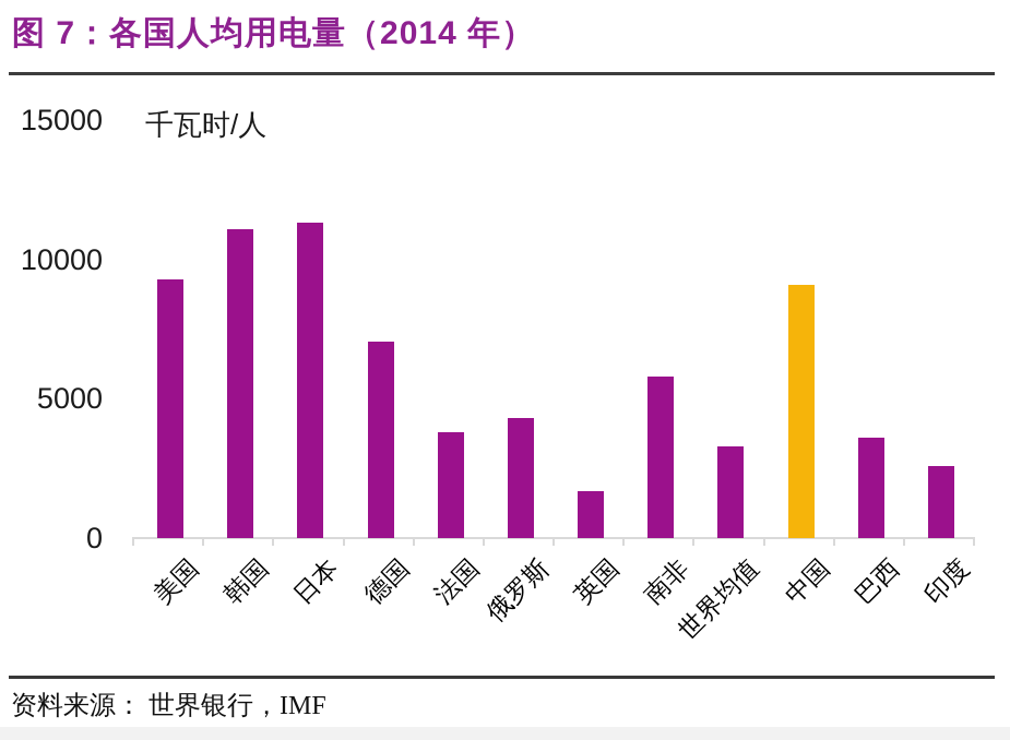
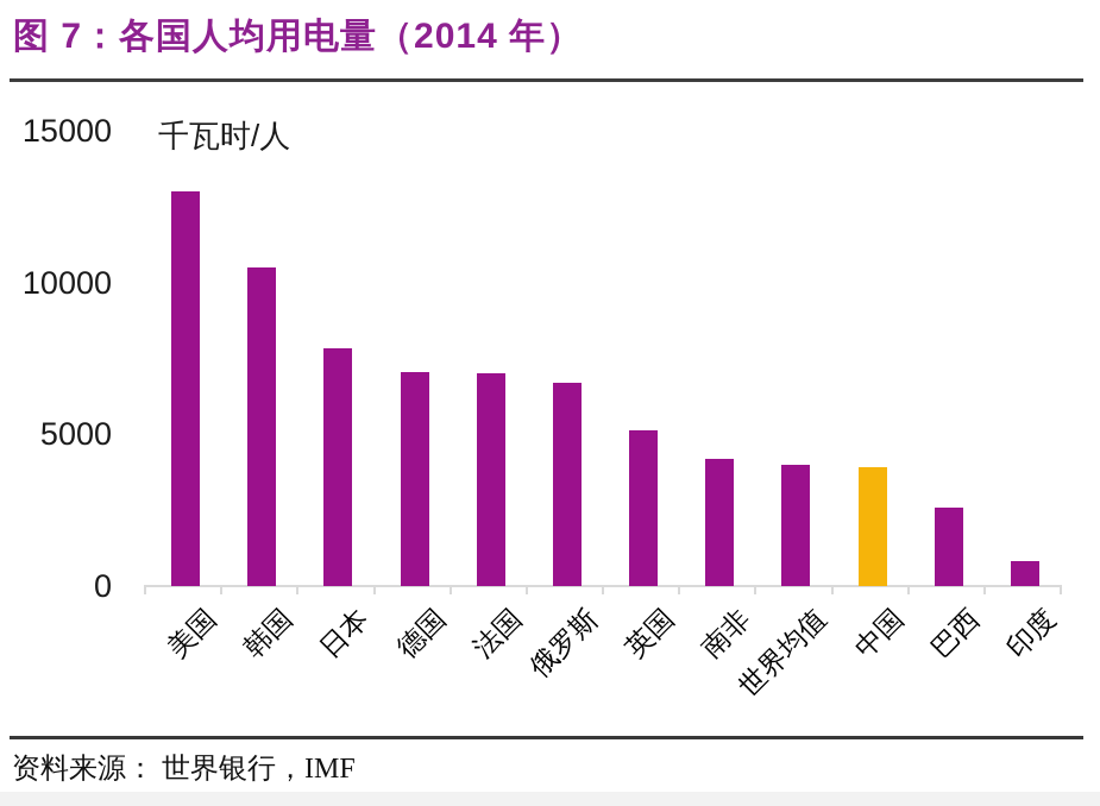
美国: 9300 -> 13000
韩国: 11100 -> 10500
日本: 11300 -> 7800
法国: 3800 -> 7000
俄罗斯: 4300 -> 6700
英国: 1700 -> 5200
南非: 5800 -> 4200
世界均值: 3300 -> 4000
中国: 9100 -> 3900
巴西: 3600 -> 2600
印度: 2600 -> 800
